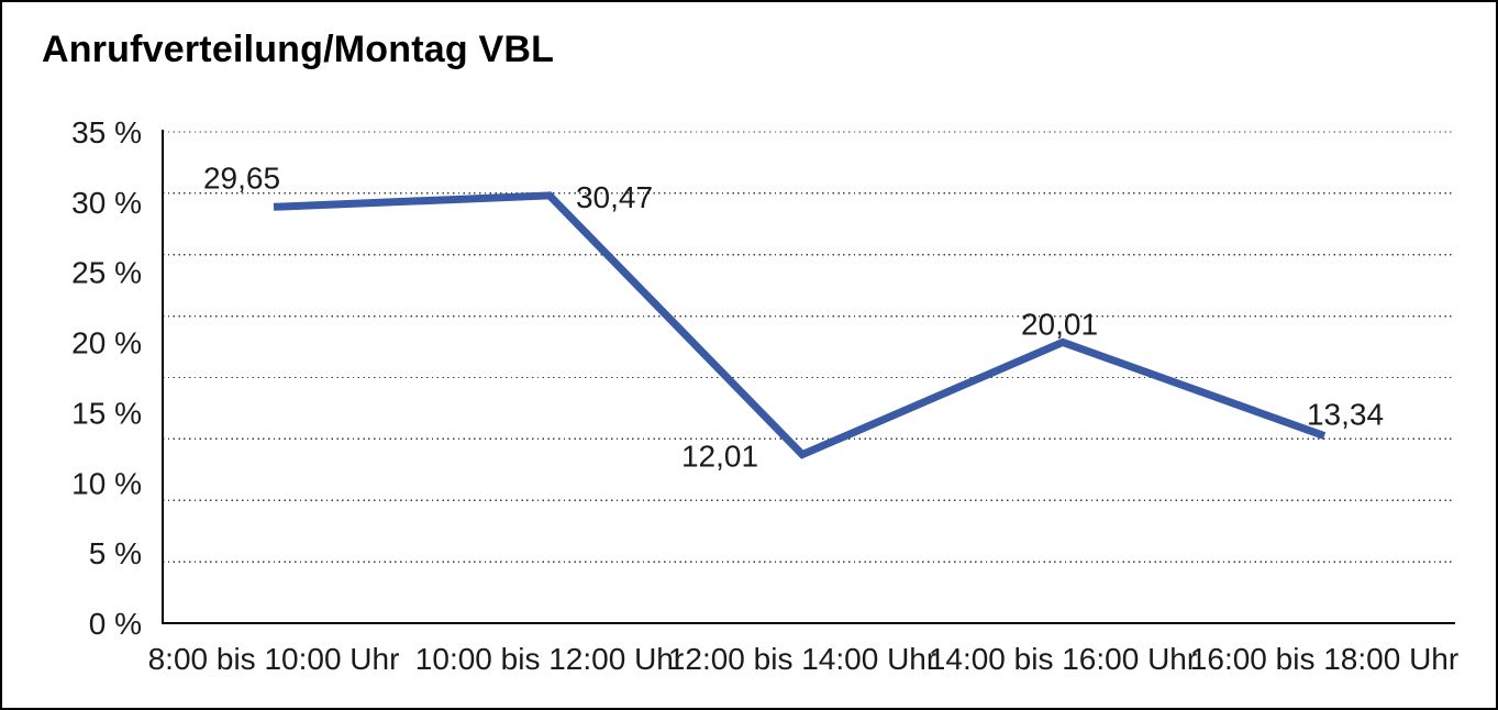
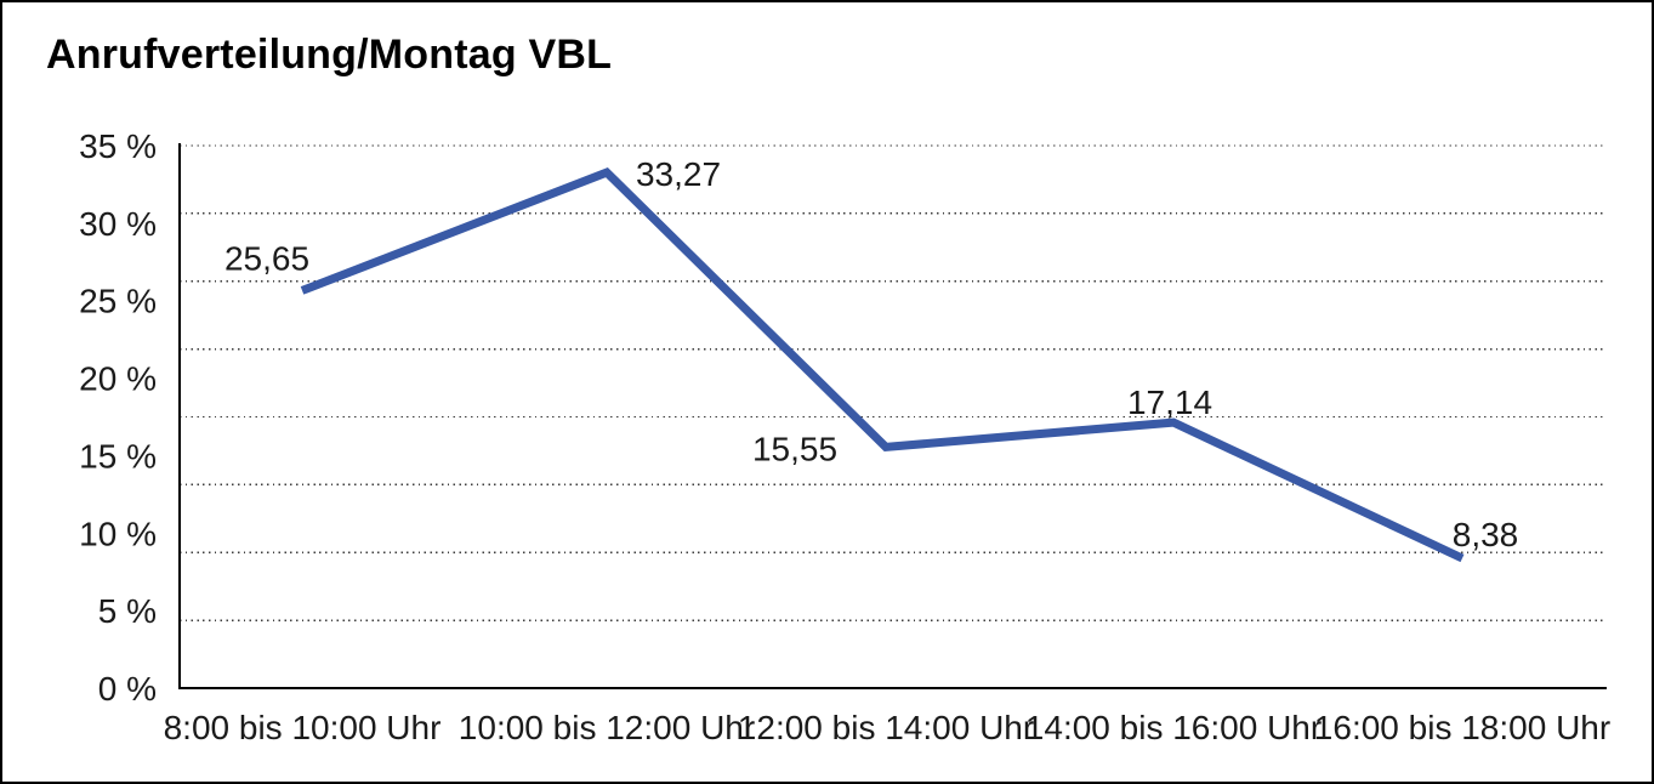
8:00 bis 10:00 Uhr: 29,65 -> 25,65
10:00 bis 12:00 Uhr: 30,47 -> 33,27
12:00 bis 14:00 Uhr: 12,01 -> 15,55
14:00 bis 16:00 Uhr: 20,01 -> 17,14
16:00 bis 18:00 Uhr: 13,34 -> 8,38
